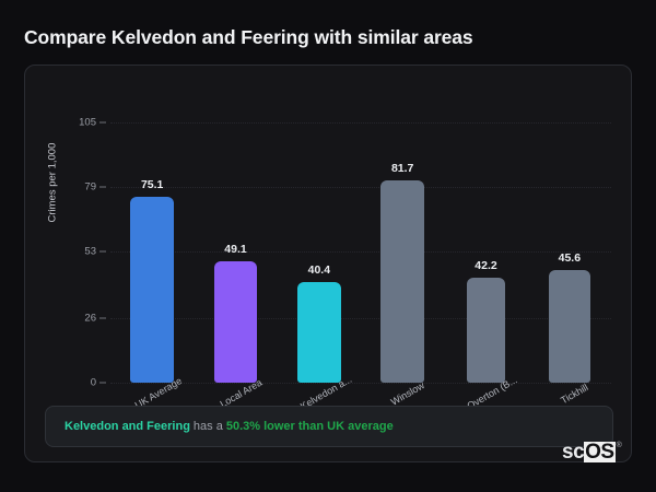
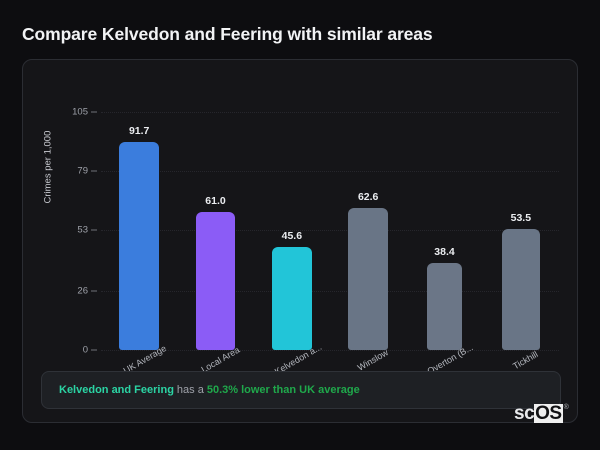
UK Average: 75.1 -> 91.7
Local Area: 49.1 -> 61.0
Kelvedon a...: 40.4 -> 45.6
Winslow: 81.7 -> 62.6
Overton (B...: 42.2 -> 38.4
Tickhill: 45.6 -> 53.5
